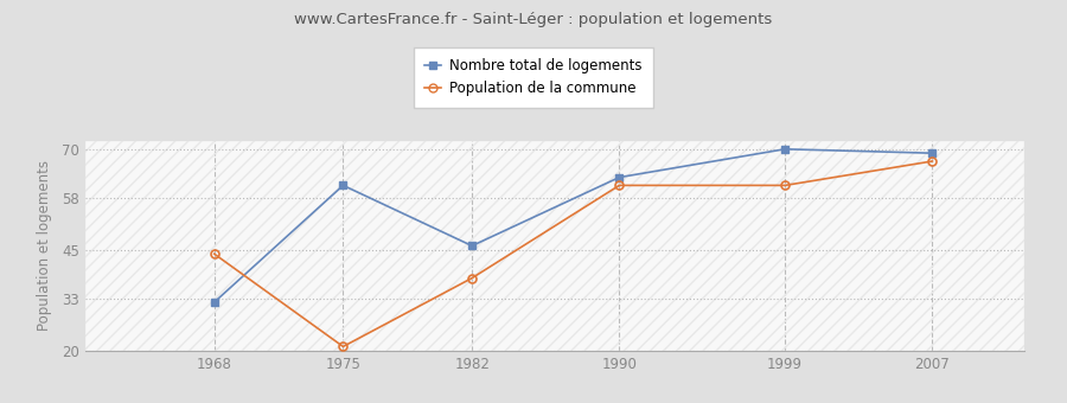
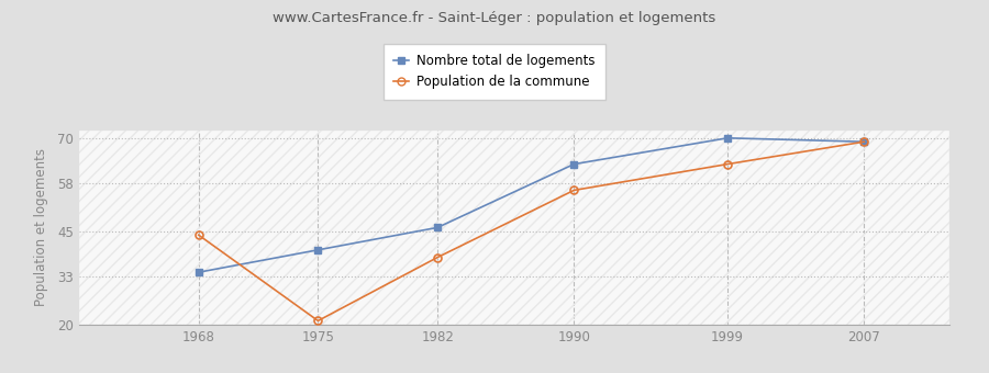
Nombre total de logements/1968: 32 -> 34
Nombre total de logements/1975: 61 -> 40
Population de la commune/1990: 61 -> 56
Population de la commune/1999: 61 -> 63
Population de la commune/2007: 67 -> 69
